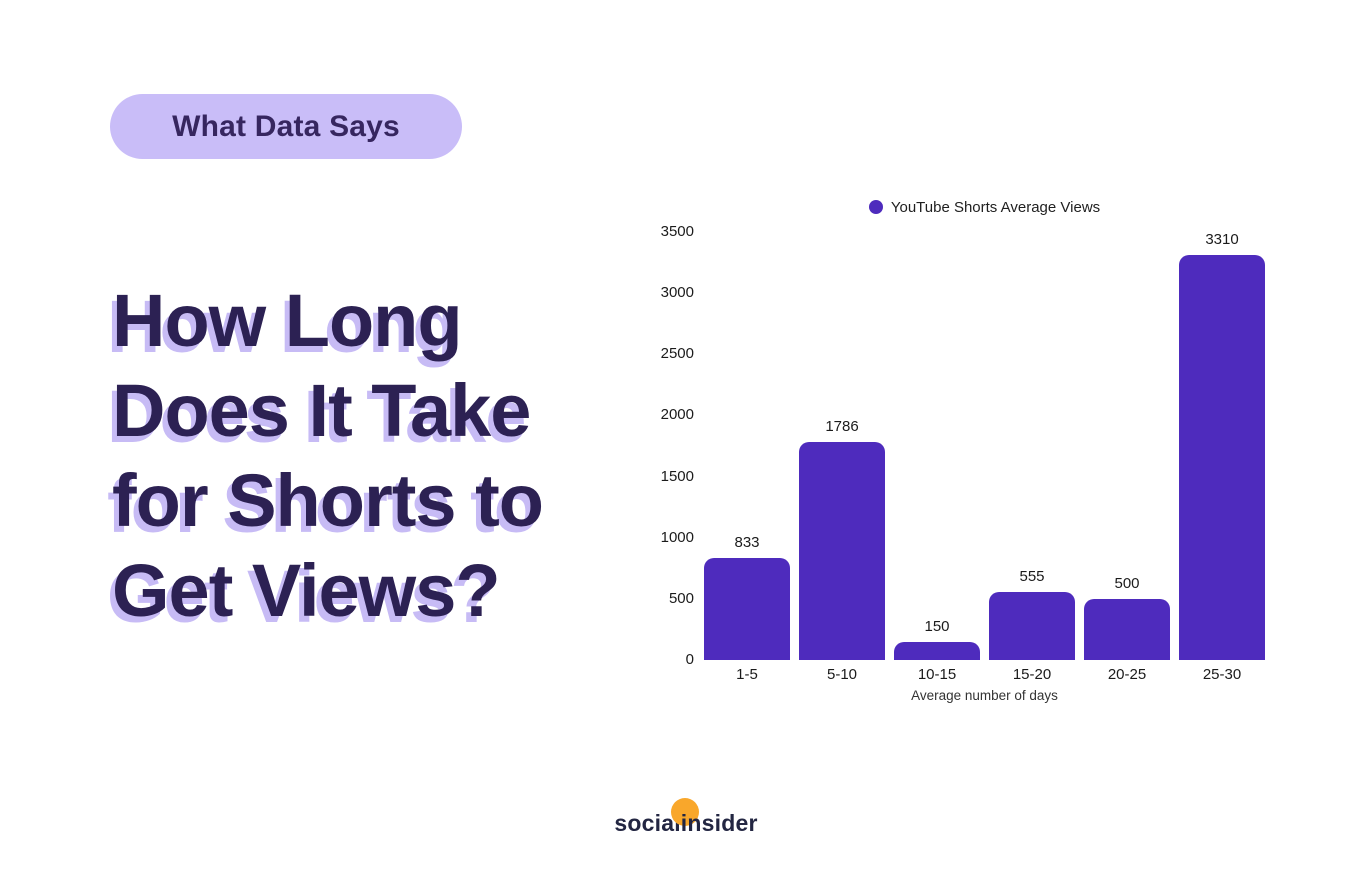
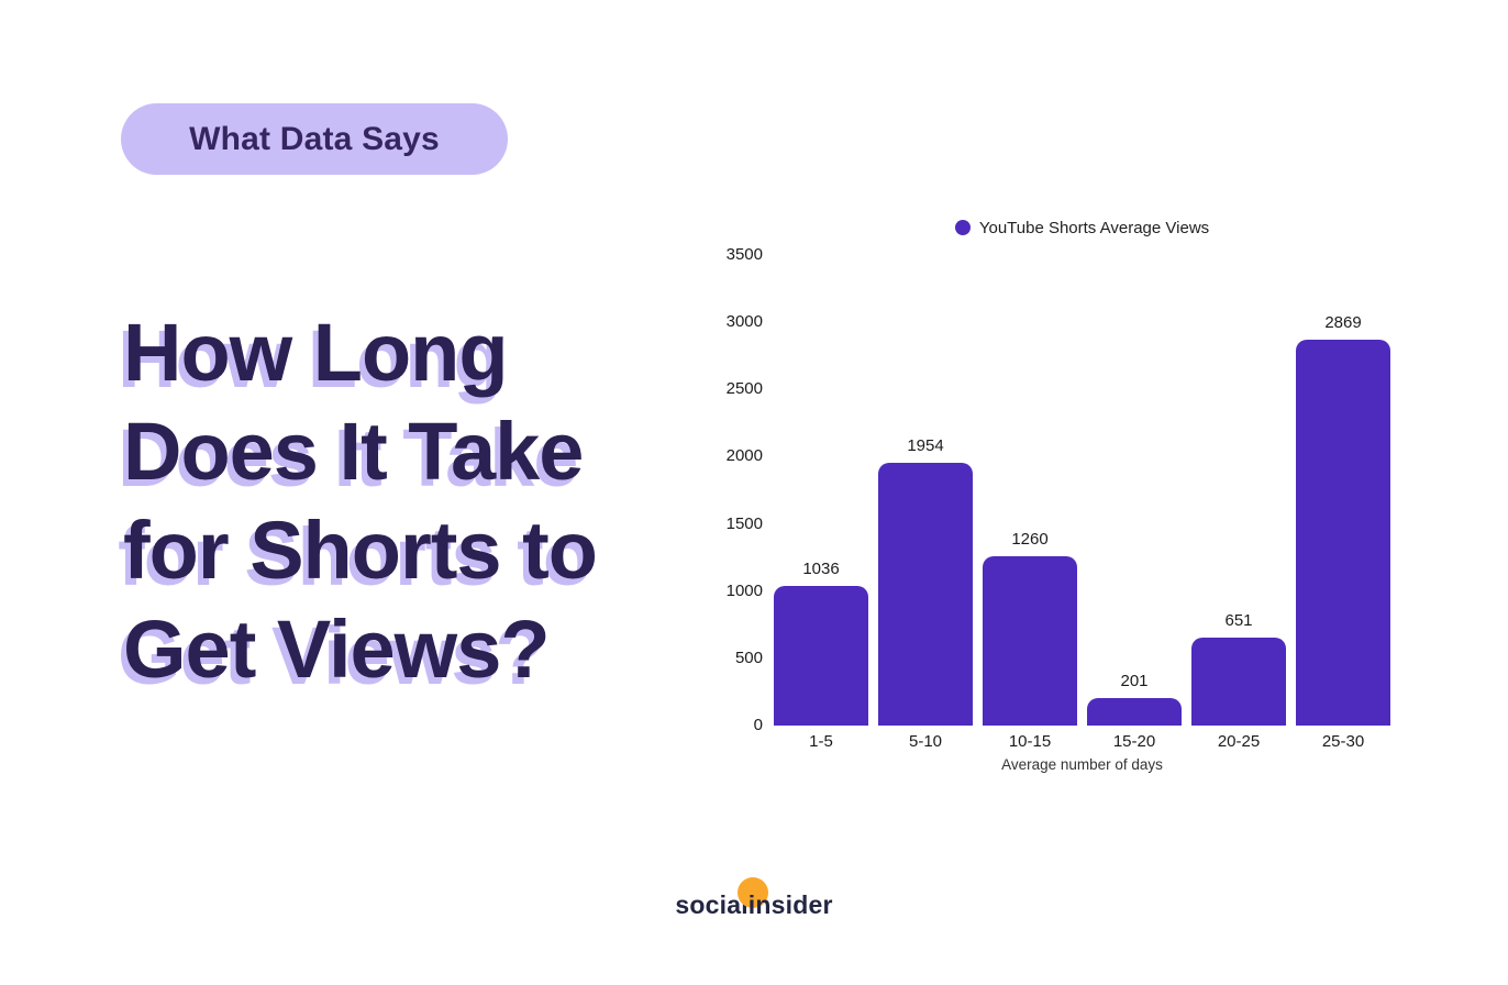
1-5: 833 -> 1036
5-10: 1786 -> 1954
10-15: 150 -> 1260
15-20: 555 -> 201
20-25: 500 -> 651
25-30: 3310 -> 2869
